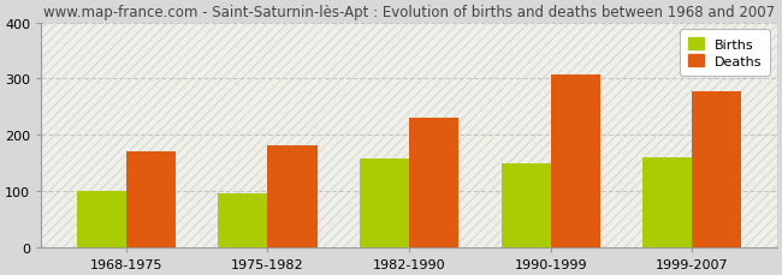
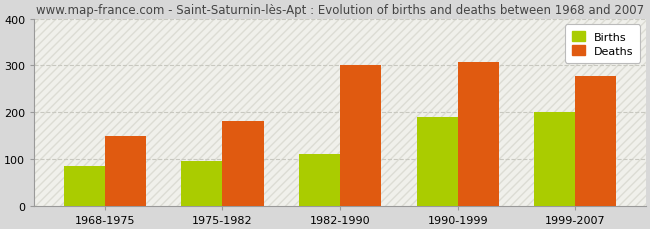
Births/1968-1975: 101 -> 85
Deaths/1968-1975: 170 -> 150
Births/1982-1990: 158 -> 110
Deaths/1982-1990: 231 -> 300
Births/1990-1999: 149 -> 190
Births/1999-2007: 161 -> 200
